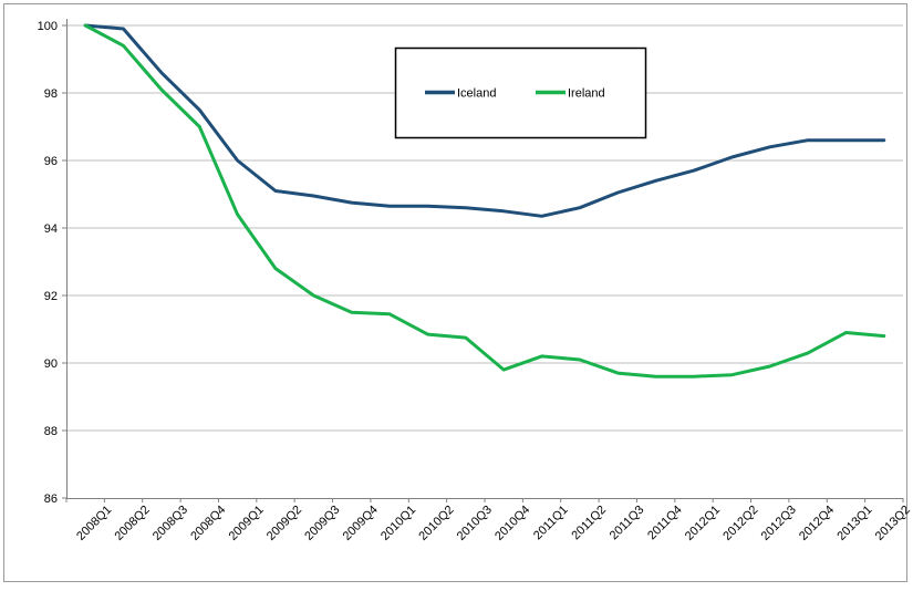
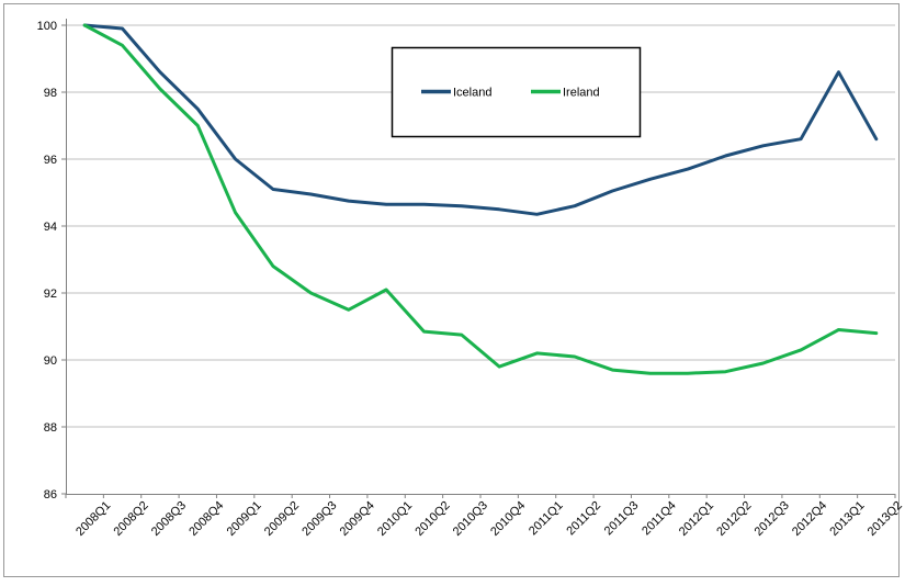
Ireland/2010Q1: 91.5 -> 92.1
Iceland/2013Q1: 96.6 -> 98.6
